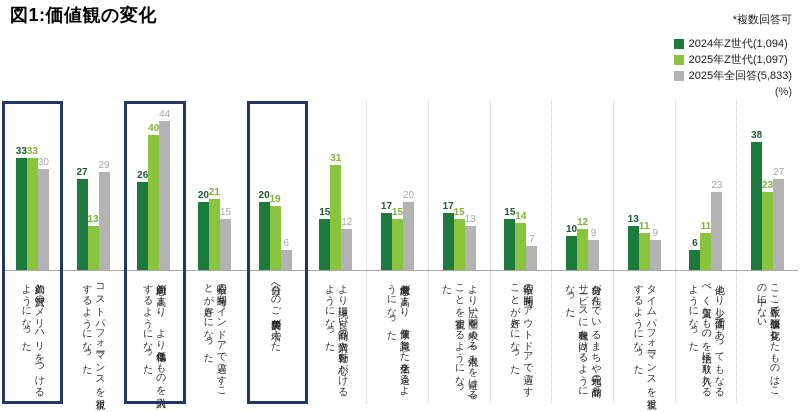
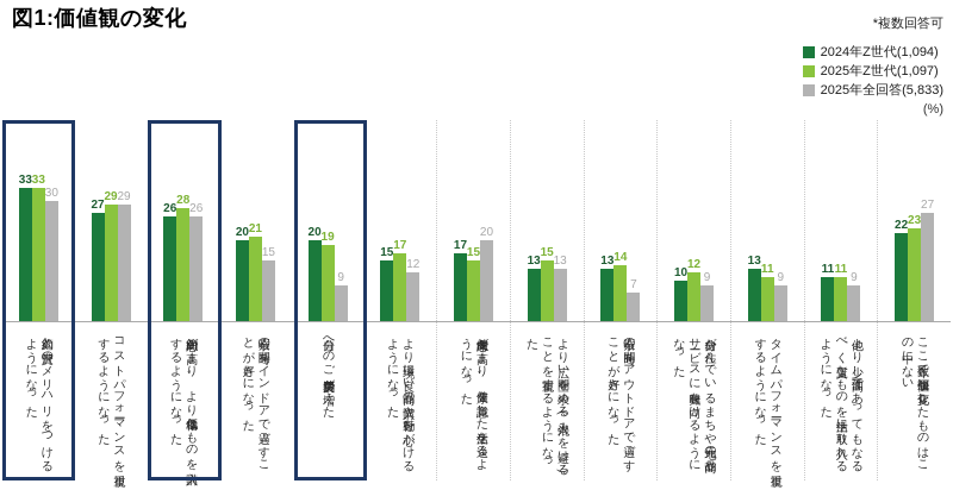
2025年Z世代(1,097)/コストパフォーマンスを重視するようになった: 13 -> 29
2025年Z世代(1,097)/節約志向が高まり、より低価格なものを購入するようになった: 40 -> 28
2025年全回答(5,833)/節約志向が高まり、より低価格なものを購入するようになった: 44 -> 26
2025年全回答(5,833)/自分へのご褒美消費が増えた: 6 -> 9
2025年Z世代(1,097)/より環境に良い商品の購入や行動を心がけるようになった: 31 -> 17
2024年Z世代(1,094)/より広い空間を求める(人混みを避ける)ことを重視するようになった: 17 -> 13
2024年Z世代(1,094)/余暇の時間をアウトドアで過ごすことが好きになった: 15 -> 13
2024年Z世代(1,094)/他より少し高価であってもなるべく上質なものを生活に取り入れるようになった: 6 -> 11
2025年全回答(5,833)/他より少し高価であってもなるべく上質なものを生活に取り入れるようになった: 23 -> 9
2024年Z世代(1,094)/ここ数年で価値観が変化したものはこの中にない: 38 -> 22
